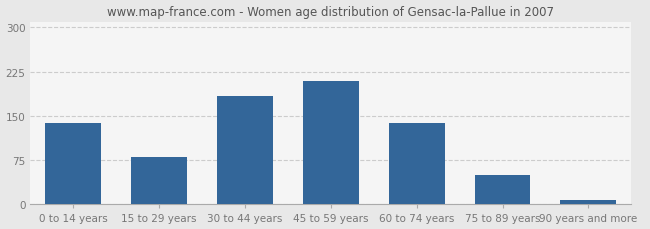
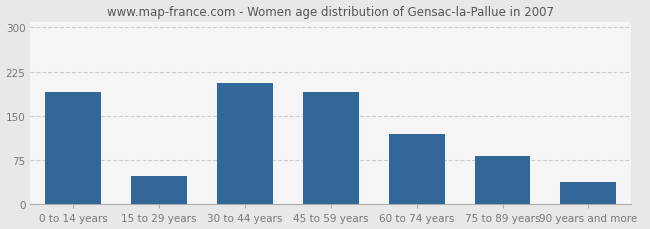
0 to 14 years: 138 -> 190
15 to 29 years: 80 -> 48
30 to 44 years: 183 -> 206
45 to 59 years: 210 -> 190
60 to 74 years: 138 -> 120
75 to 89 years: 50 -> 82
90 years and more: 8 -> 38
